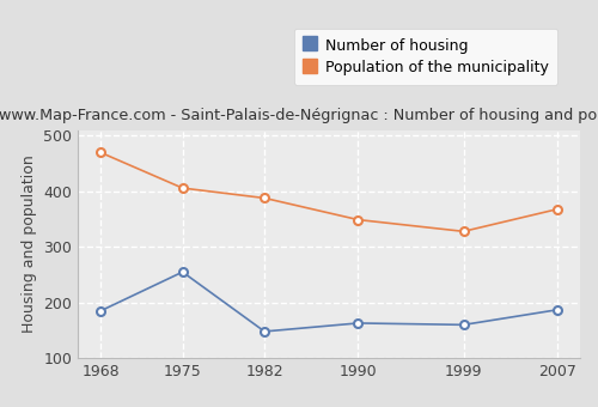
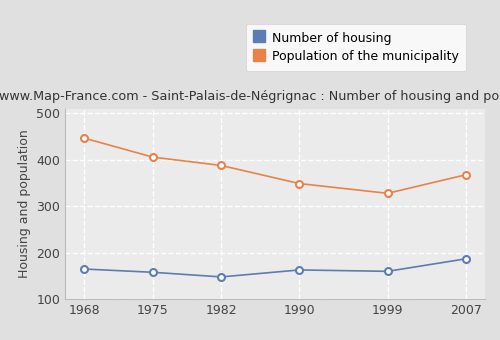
Number of housing/1968: 185 -> 165
Population of the municipality/1968: 470 -> 447
Number of housing/1975: 255 -> 158
